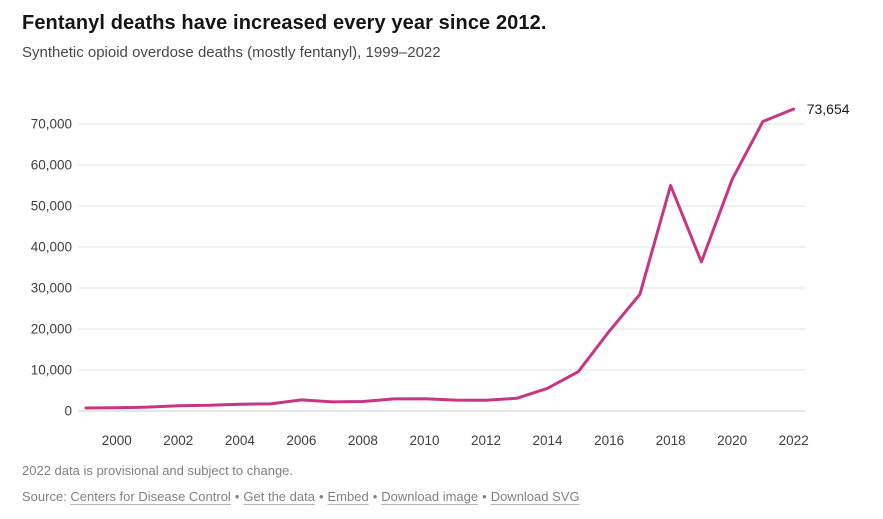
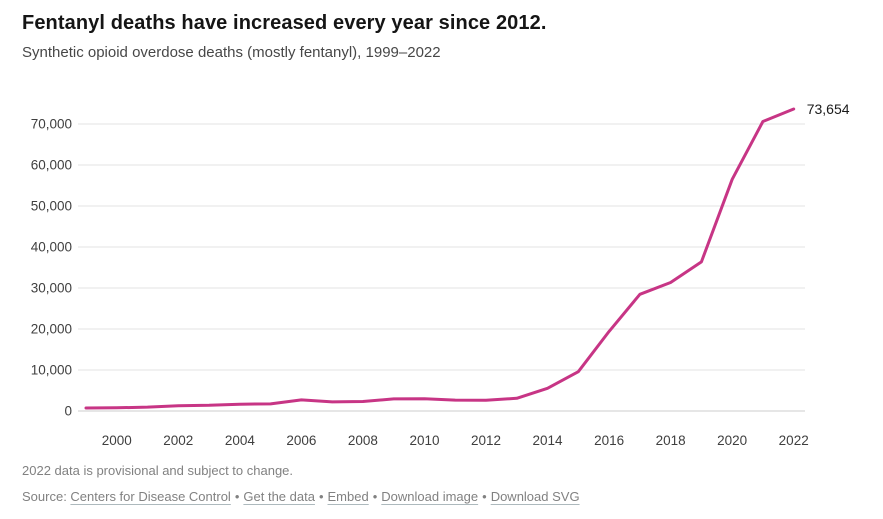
2018: 55000 -> 31000
